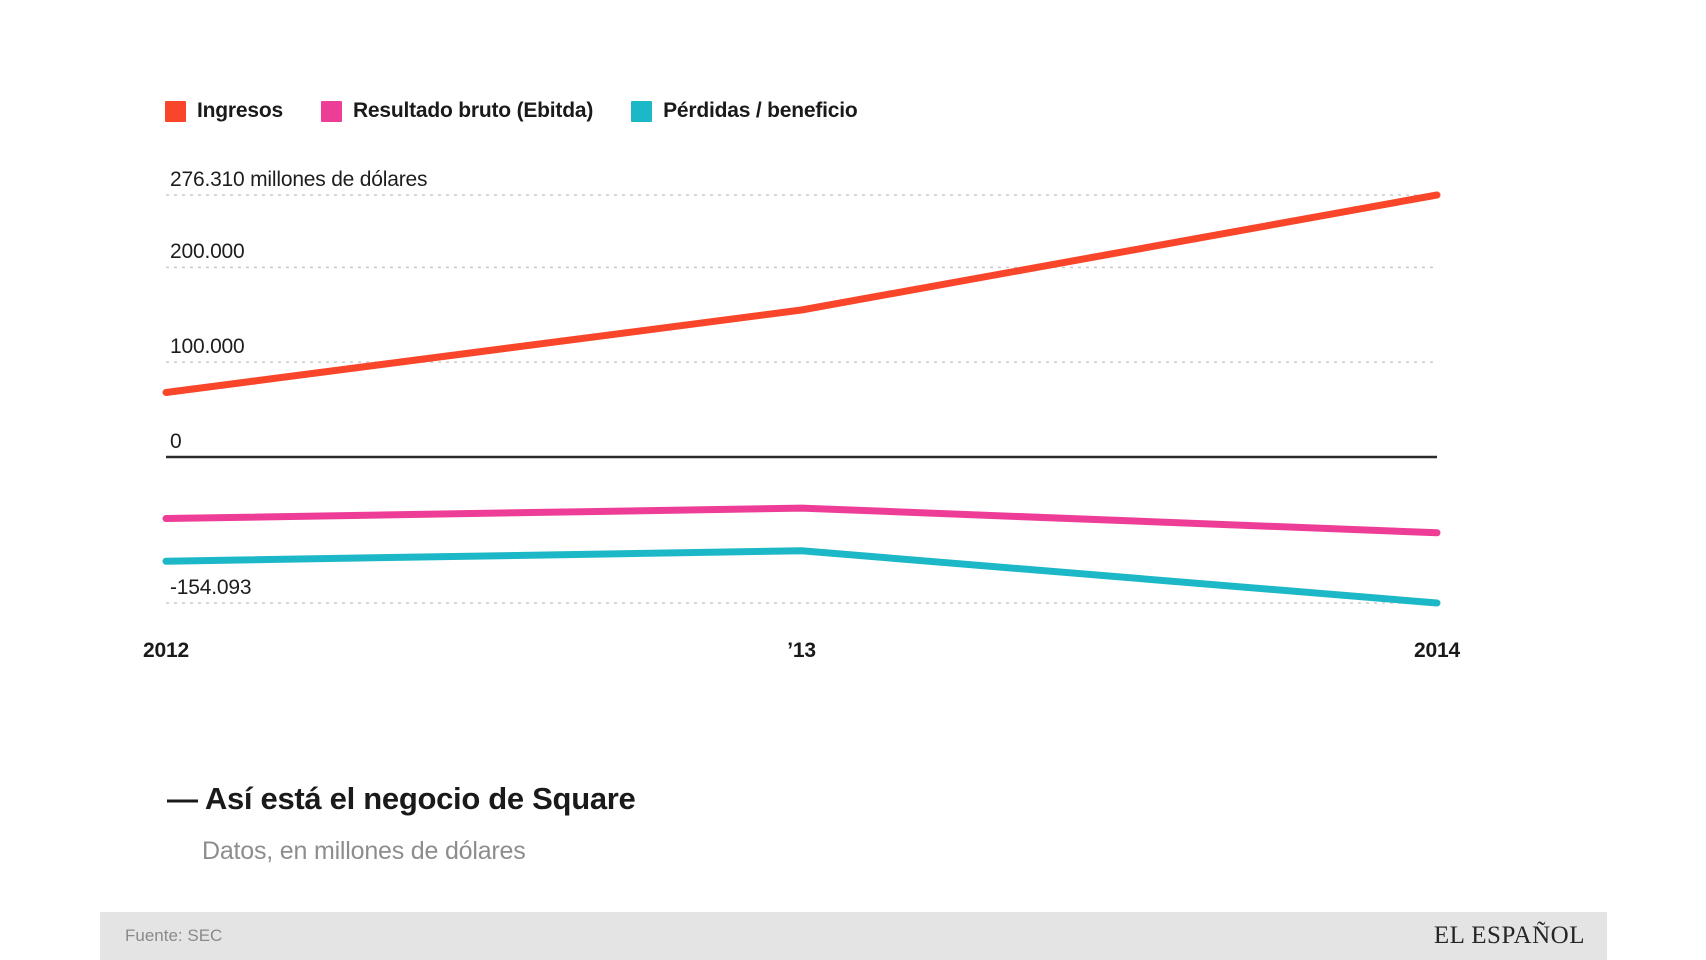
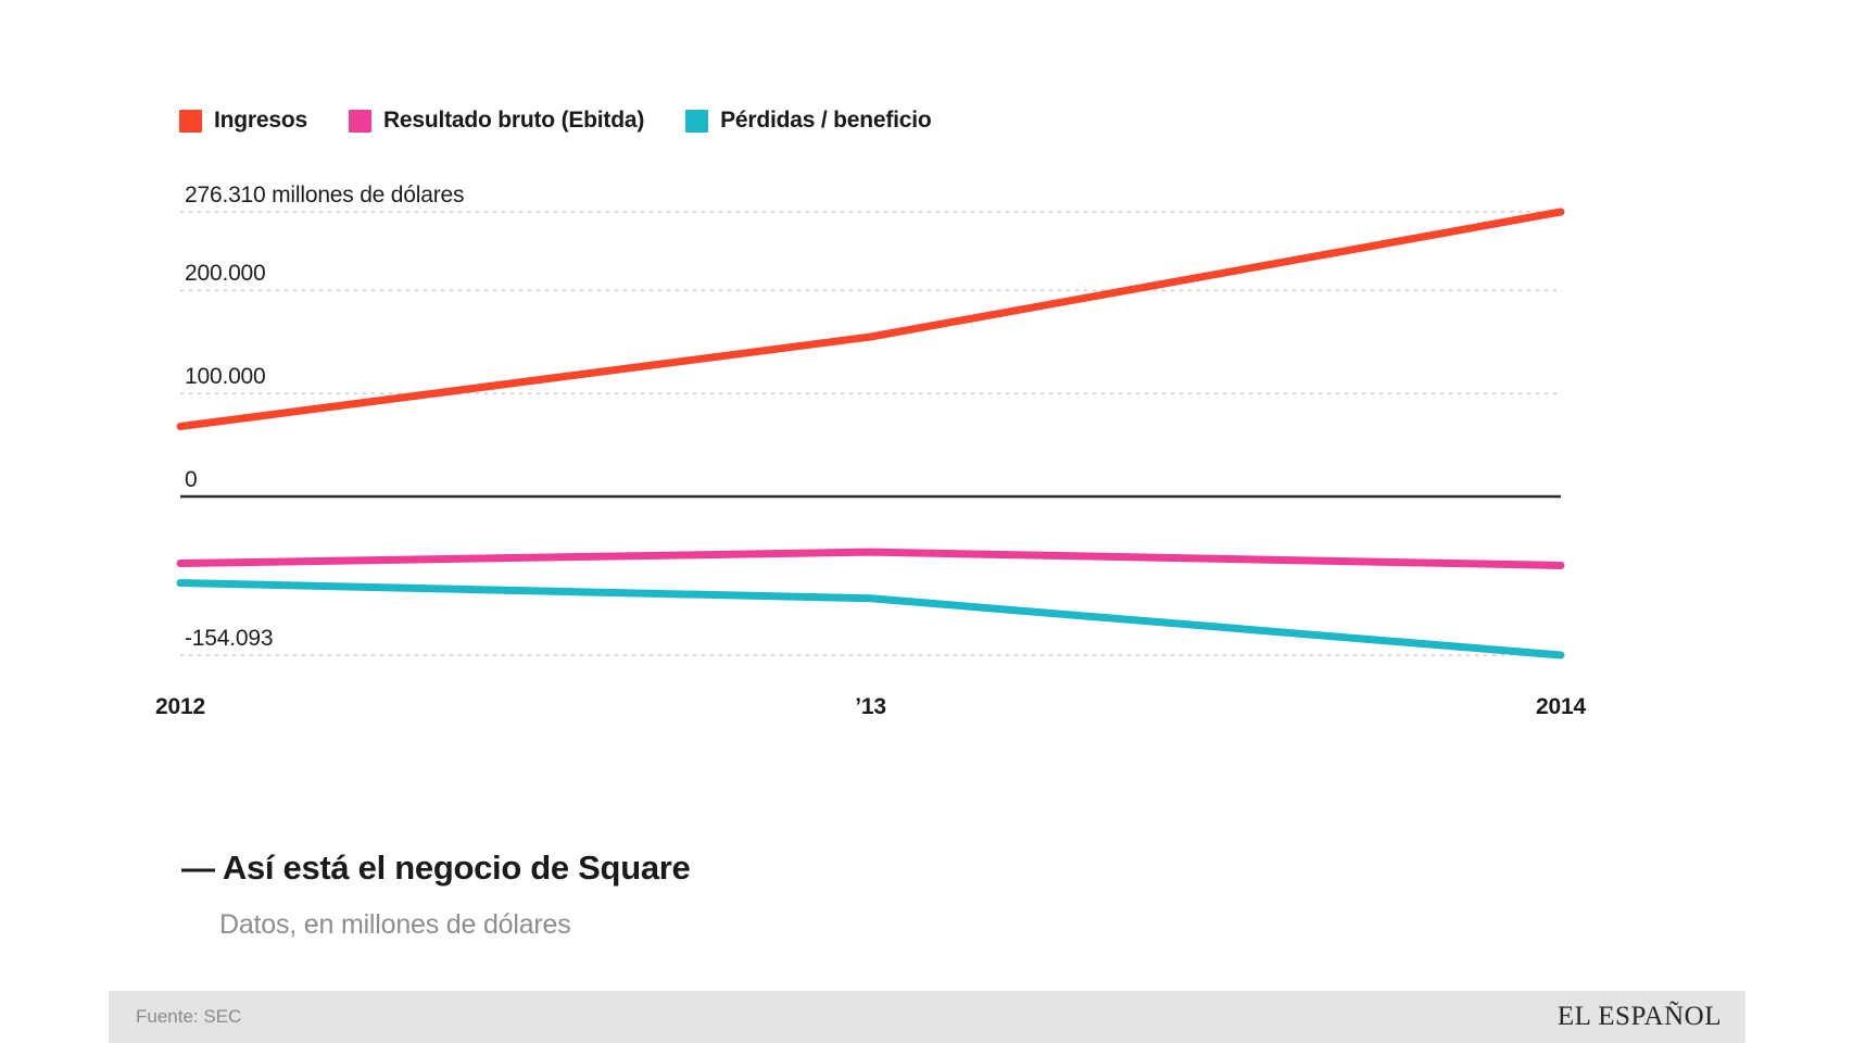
Pérdidas / beneficio/2012: -110000 -> -80000
Resultado bruto (Ebitda)/2014: -80000 -> -70000
